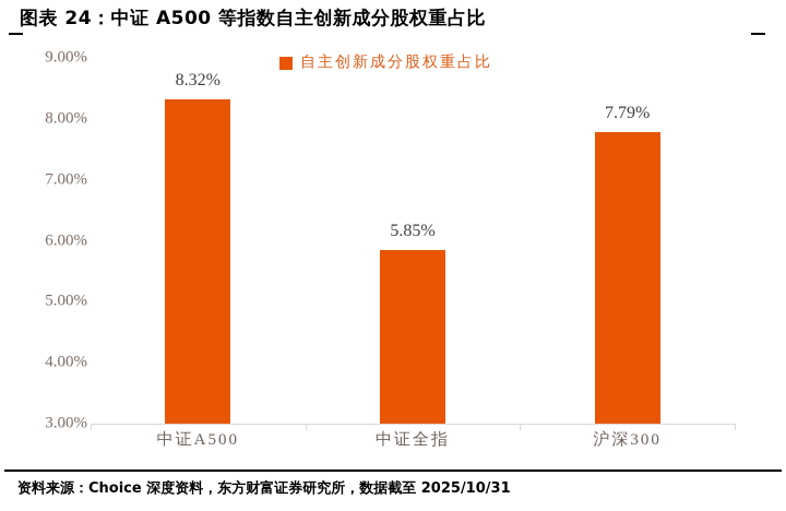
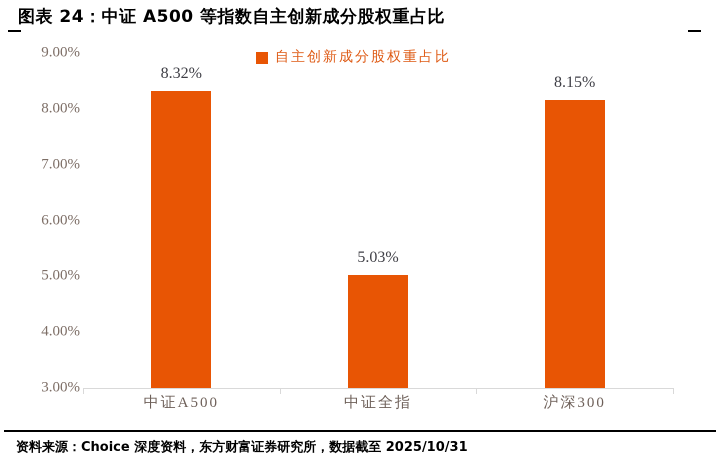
中证全指: 5.85% -> 5.03%
沪深300: 7.79% -> 8.15%
